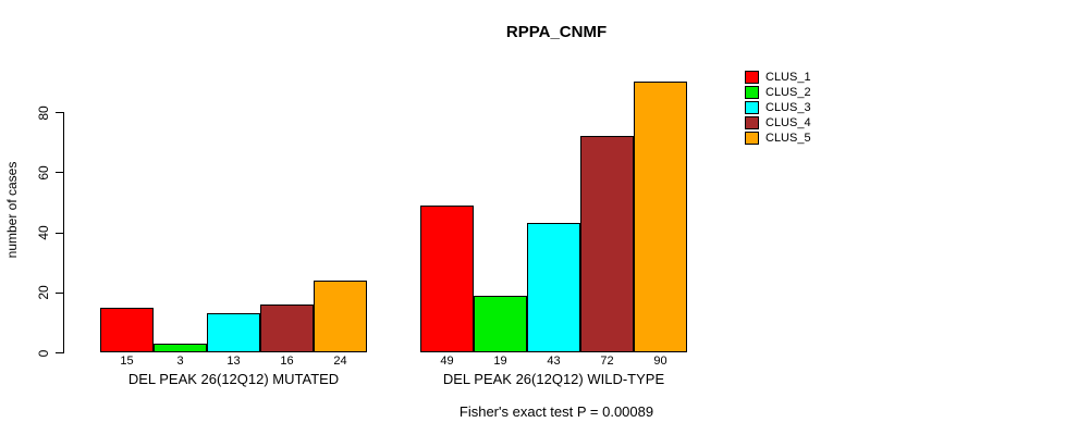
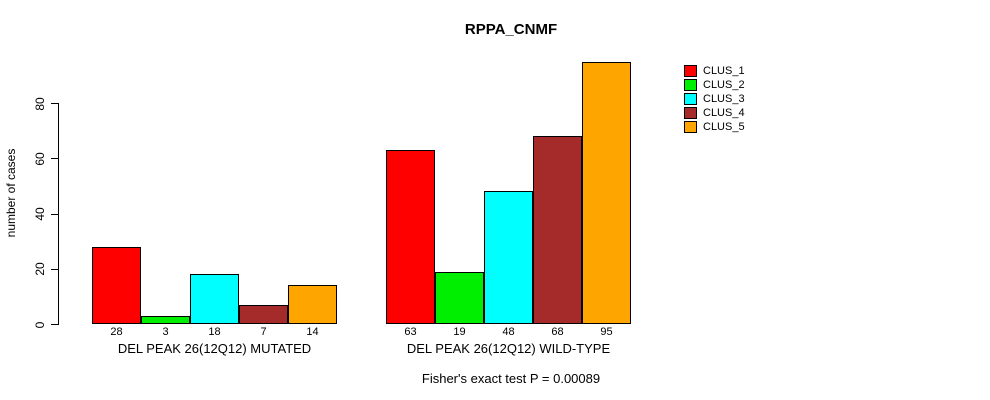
CLUS_1/DEL PEAK 26(12Q12) MUTATED: 15 -> 28
CLUS_3/DEL PEAK 26(12Q12) MUTATED: 13 -> 18
CLUS_4/DEL PEAK 26(12Q12) MUTATED: 16 -> 7
CLUS_5/DEL PEAK 26(12Q12) MUTATED: 24 -> 14
CLUS_1/DEL PEAK 26(12Q12) WILD-TYPE: 49 -> 63
CLUS_3/DEL PEAK 26(12Q12) WILD-TYPE: 43 -> 48
CLUS_4/DEL PEAK 26(12Q12) WILD-TYPE: 72 -> 68
CLUS_5/DEL PEAK 26(12Q12) WILD-TYPE: 90 -> 95
